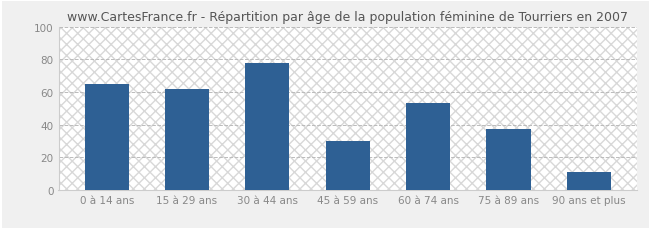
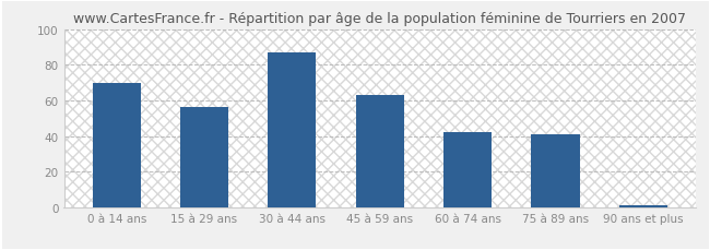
0 à 14 ans: 65 -> 70
15 à 29 ans: 62 -> 56
30 à 44 ans: 78 -> 87
45 à 59 ans: 30 -> 63
60 à 74 ans: 53 -> 42
75 à 89 ans: 37 -> 41
90 ans et plus: 11 -> 1
